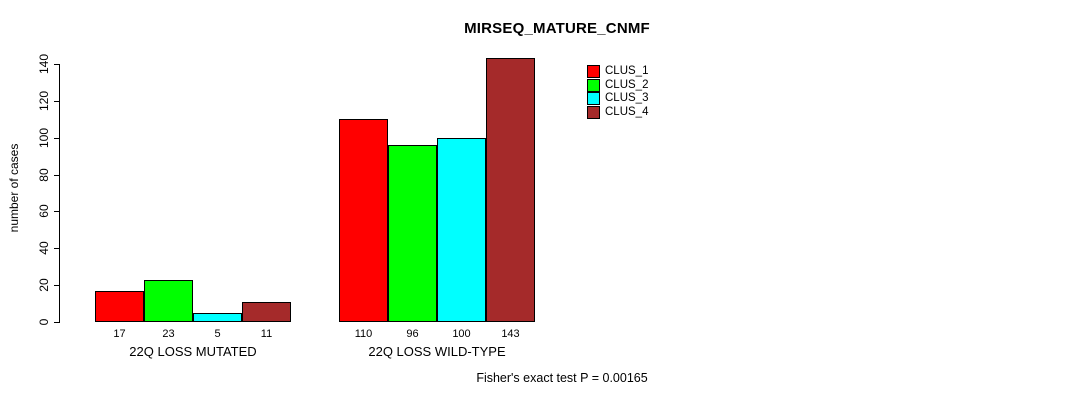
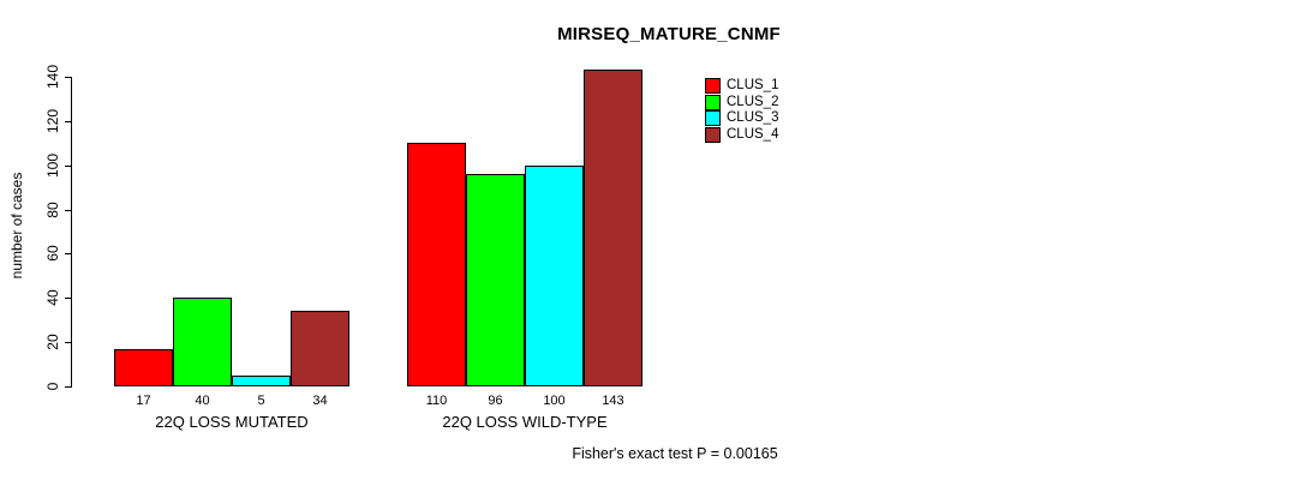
CLUS_2/22Q LOSS MUTATED: 23 -> 40
CLUS_4/22Q LOSS MUTATED: 11 -> 34
